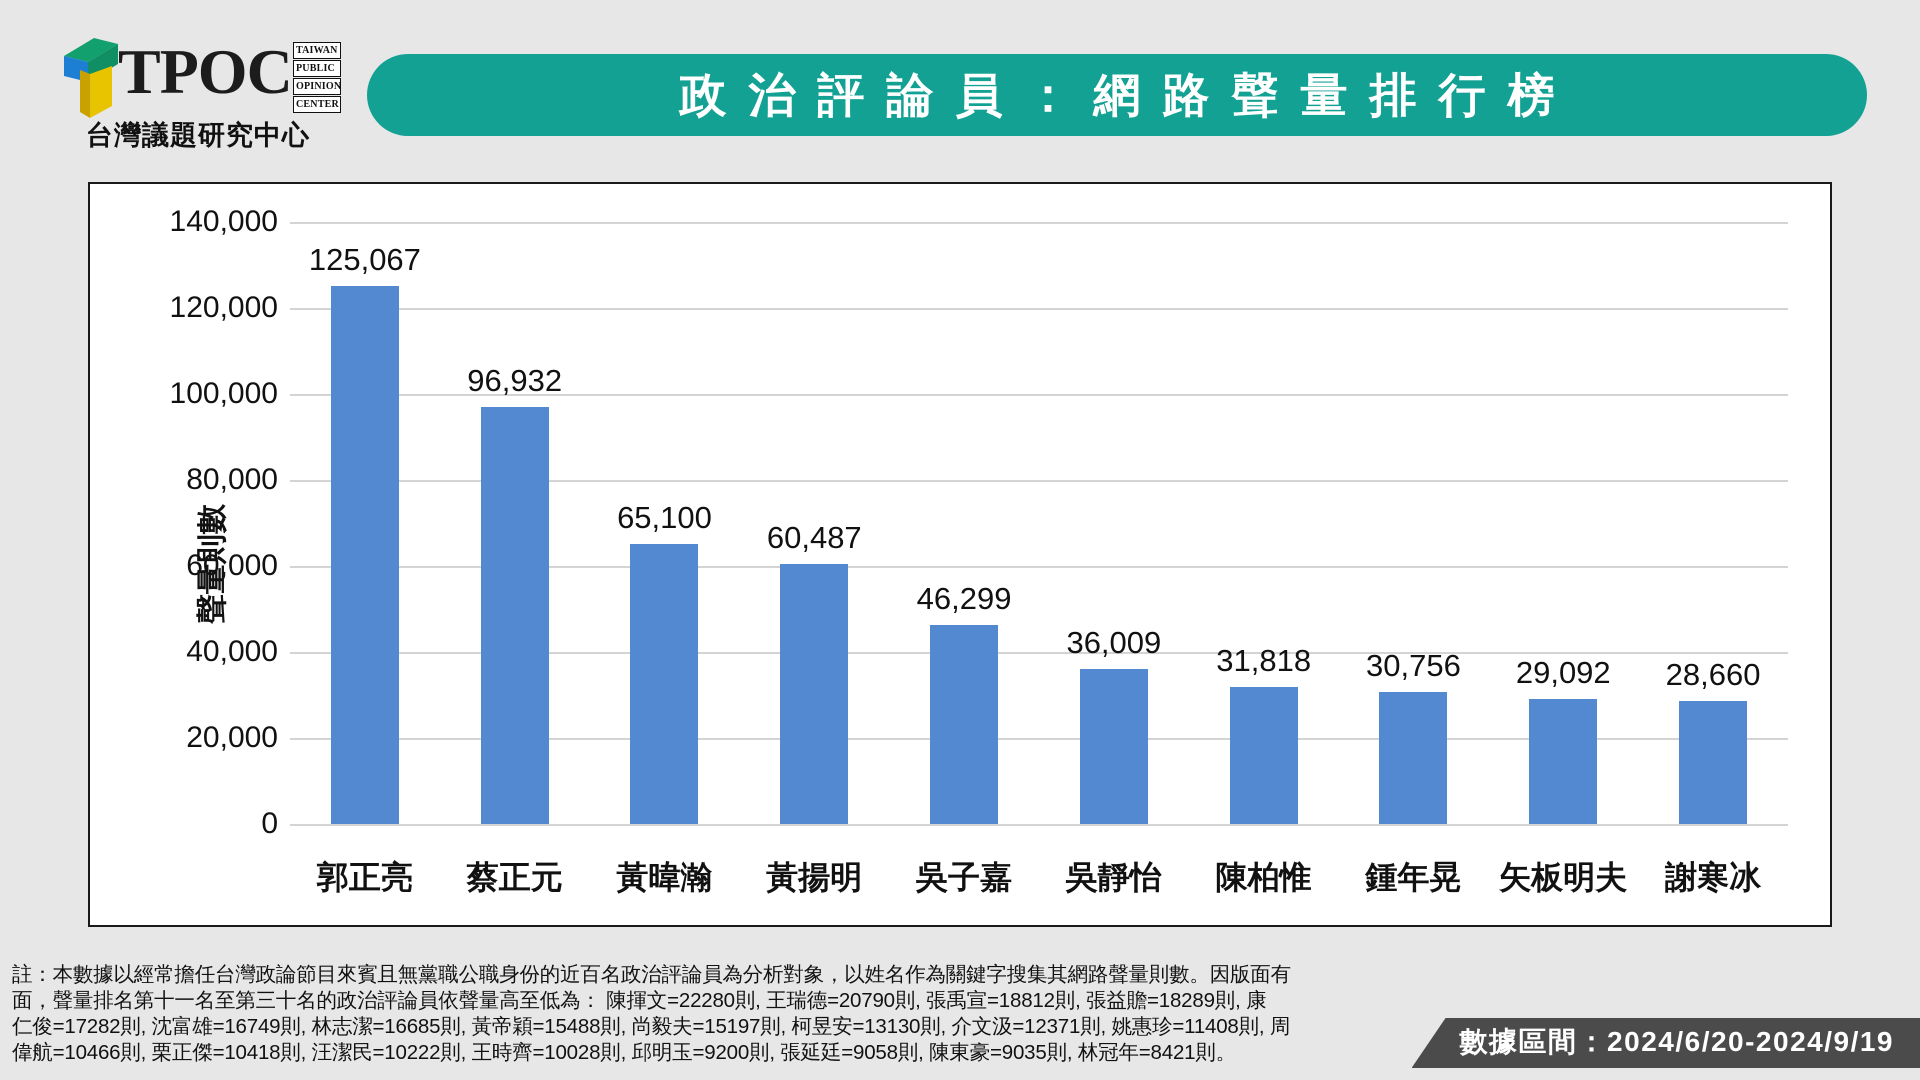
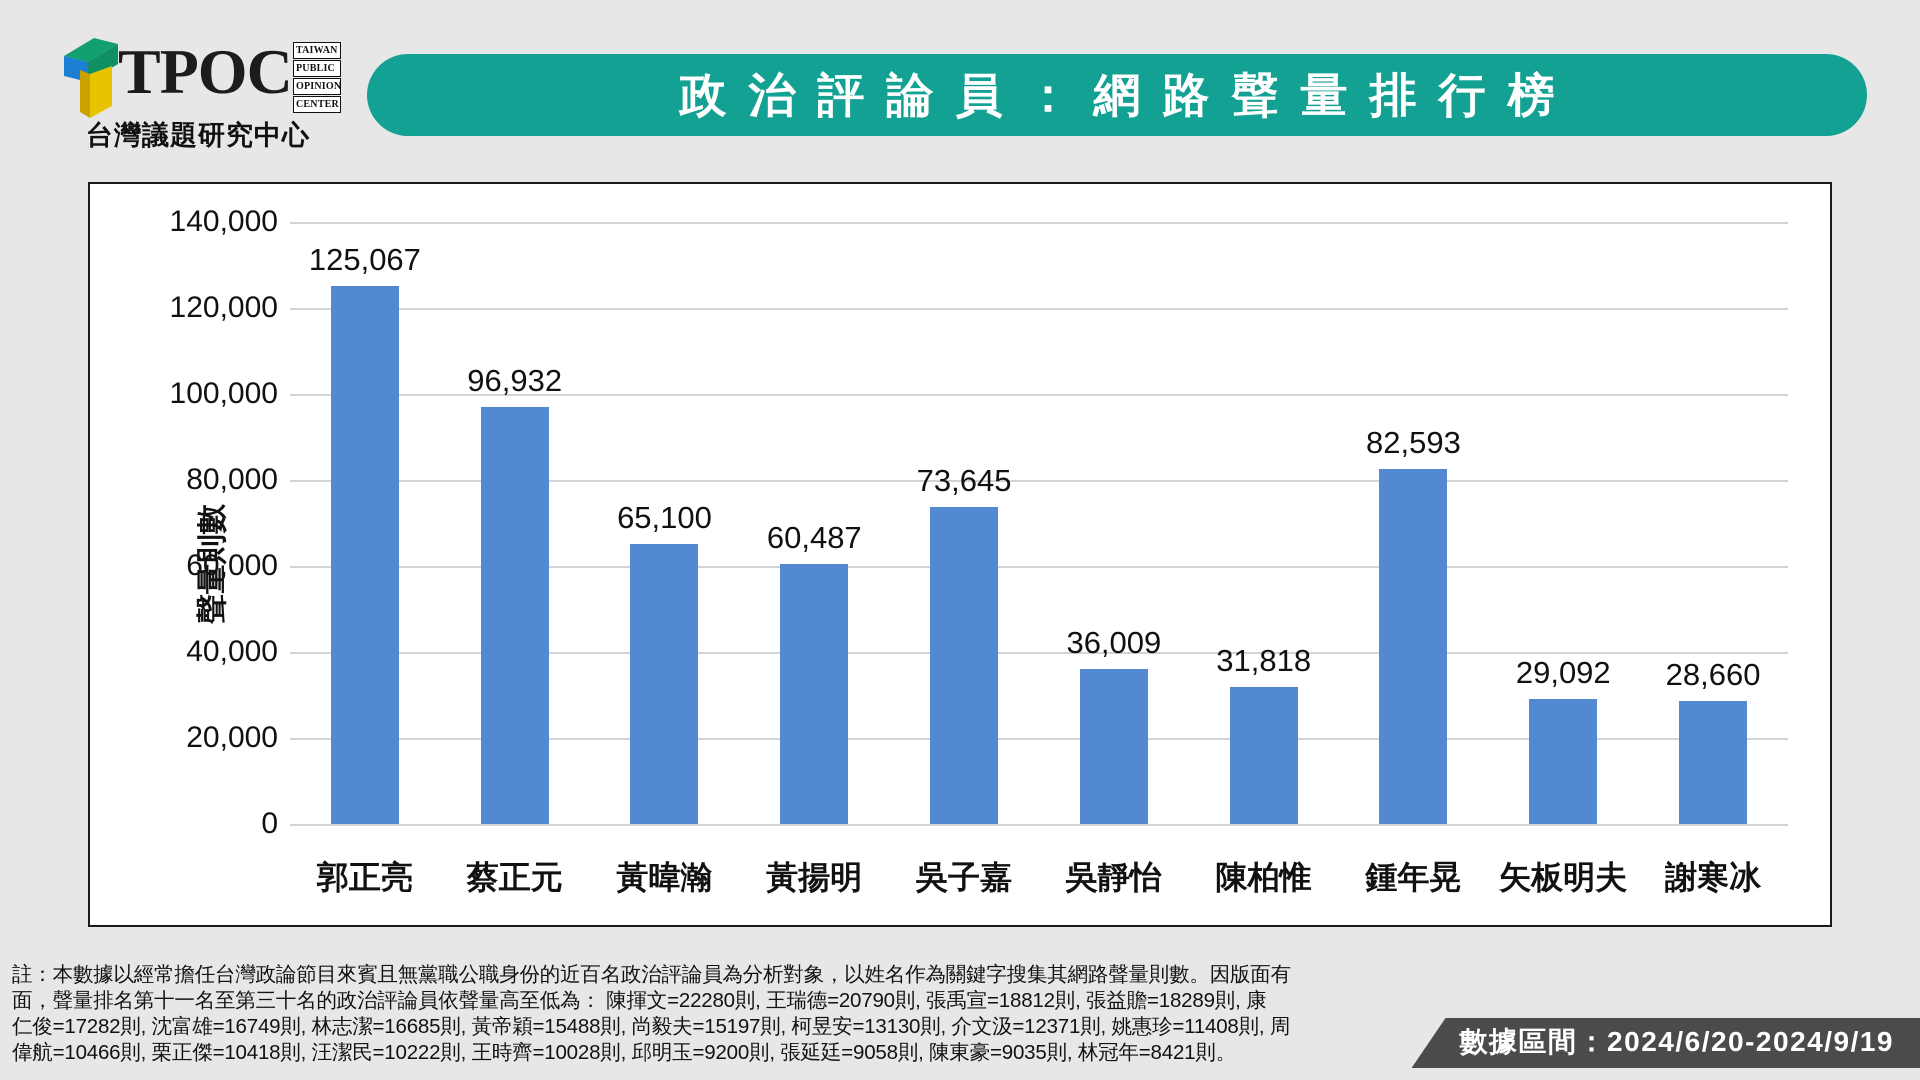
吳子嘉: 46,299 -> 73,645
鍾年晃: 30,756 -> 82,593
